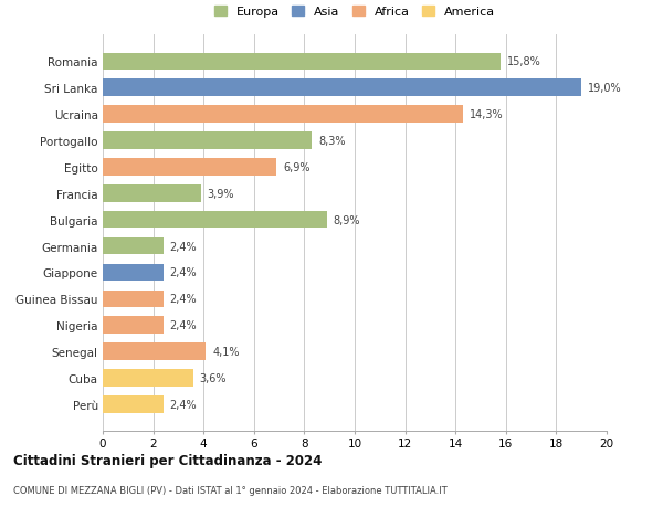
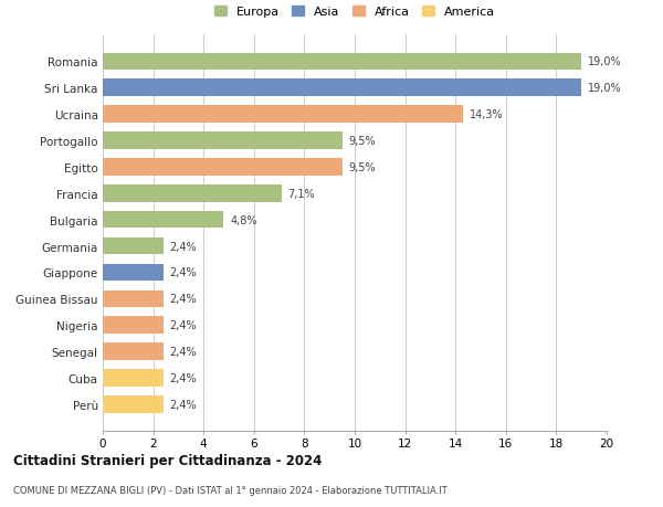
Romania: 15,8% -> 19,0%
Portogallo: 8,3% -> 9,5%
Egitto: 6,9% -> 9,5%
Francia: 3,9% -> 7,1%
Bulgaria: 8,9% -> 4,8%
Senegal: 4,1% -> 2,4%
Cuba: 3,6% -> 2,4%
